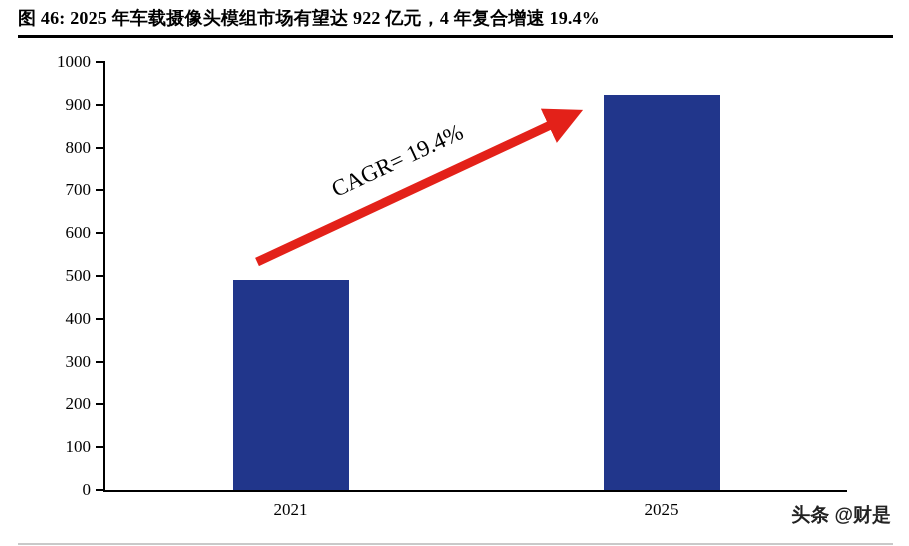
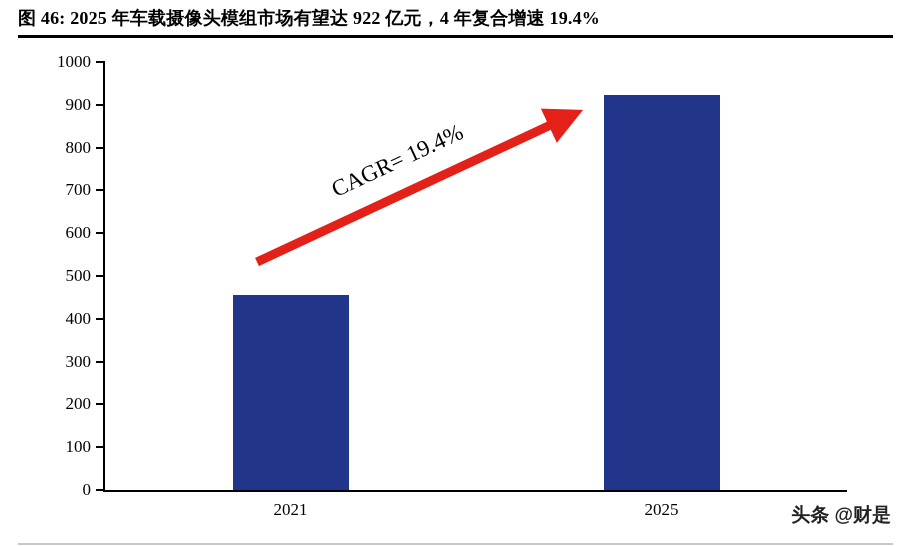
2021: 490 -> 460
